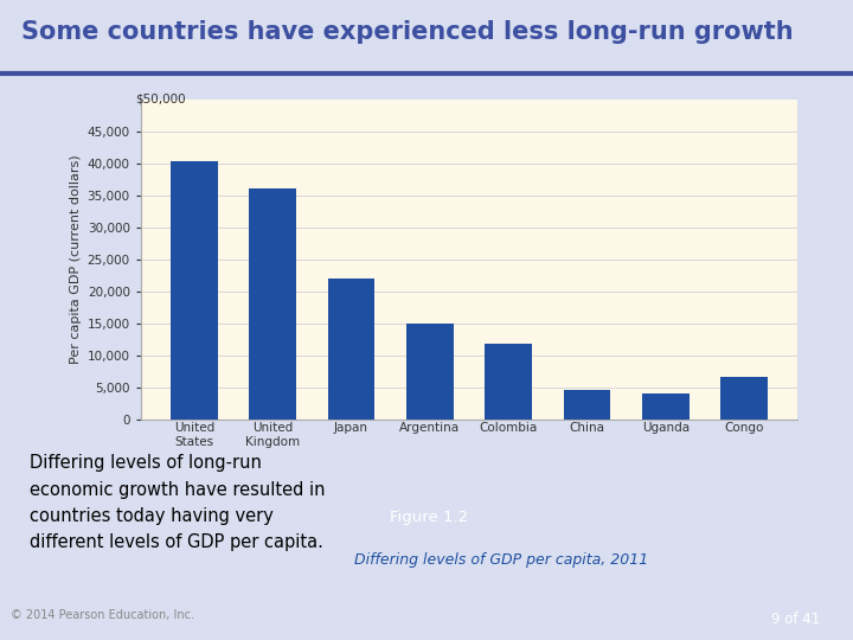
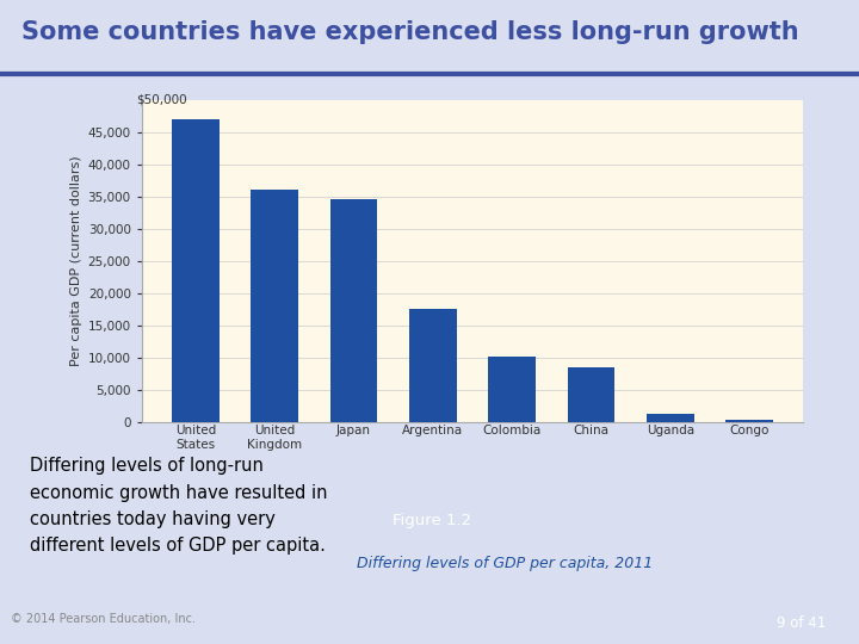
United States: 40,400 -> 47,000
Japan: 22,000 -> 34,500
Argentina: 15,000 -> 17,500
Colombia: 11,800 -> 10,200
China: 4,600 -> 8,500
Uganda: 4,000 -> 1,300
Congo: 6,600 -> 300
